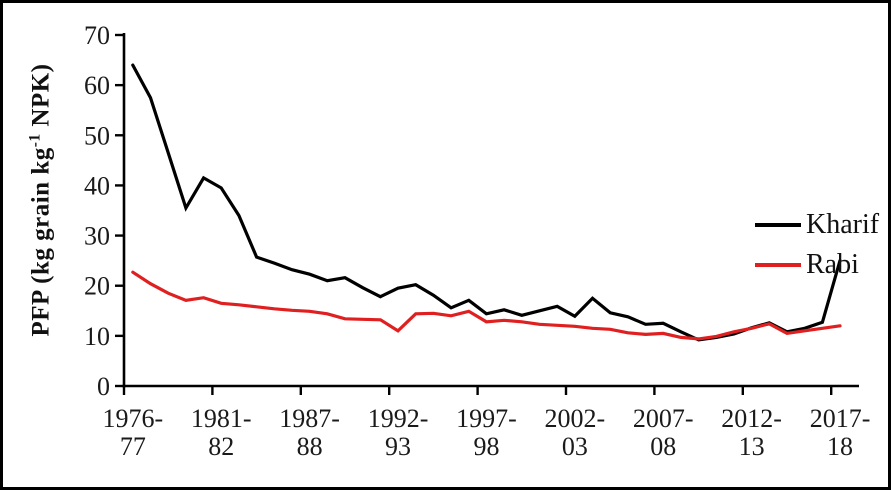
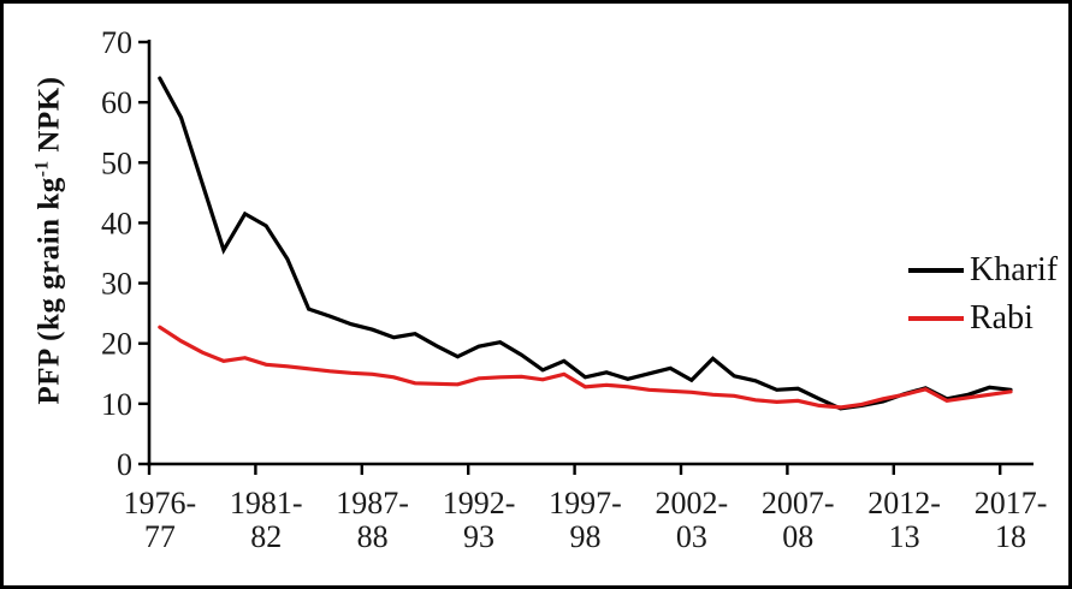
Rabi/1992-93: 11 -> 14
Kharif/2017-18: 25 -> 12
